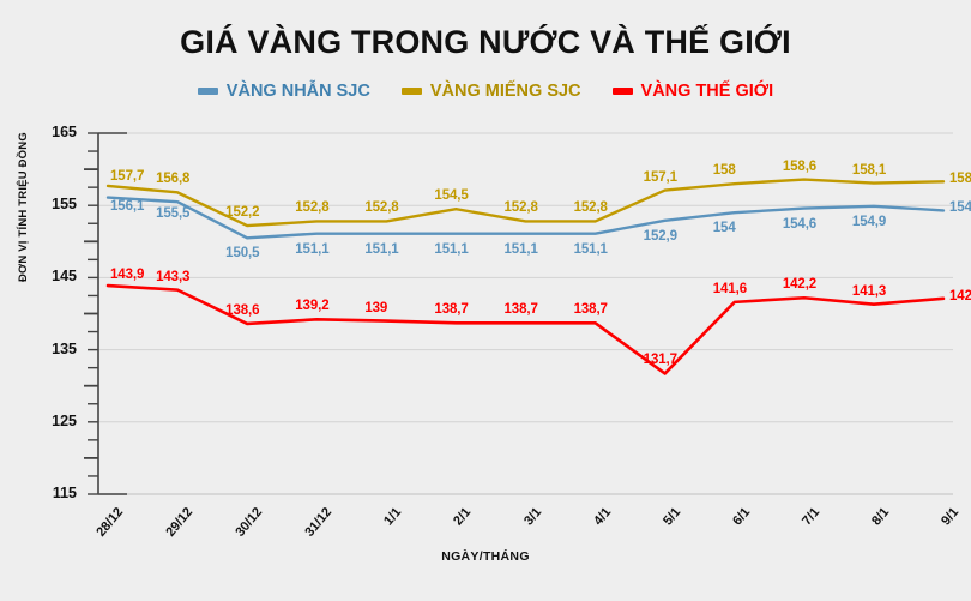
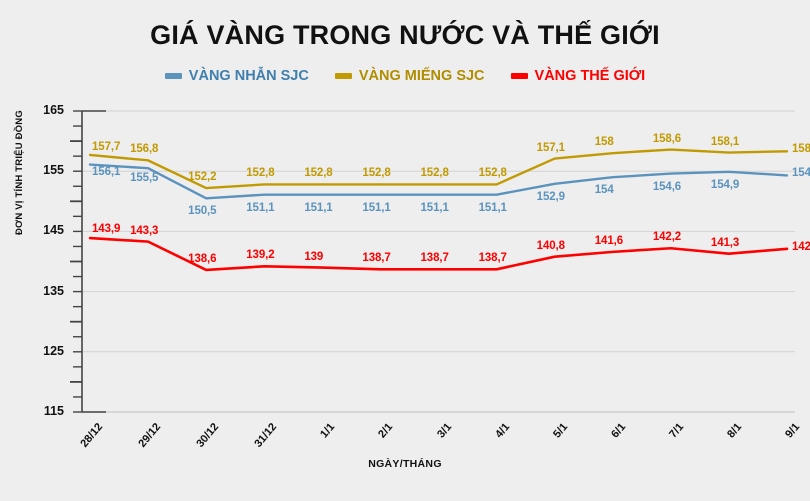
VÀNG MIẾNG SJC/2/1: 154,5 -> 152,8
VÀNG THẾ GIỚI/5/1: 131,7 -> 140,8
